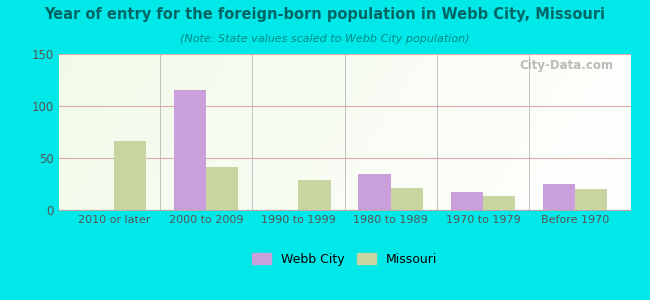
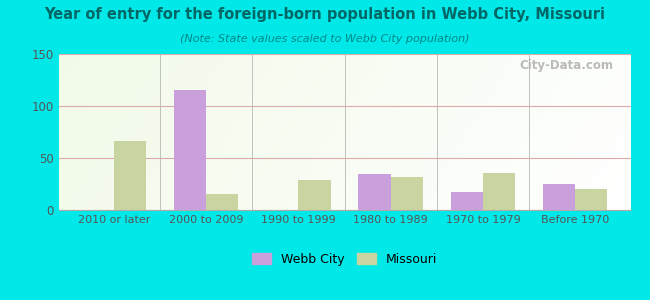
Missouri/2000 to 2009: 41 -> 15
Missouri/1980 to 1989: 21 -> 32
Missouri/1970 to 1979: 13 -> 36
